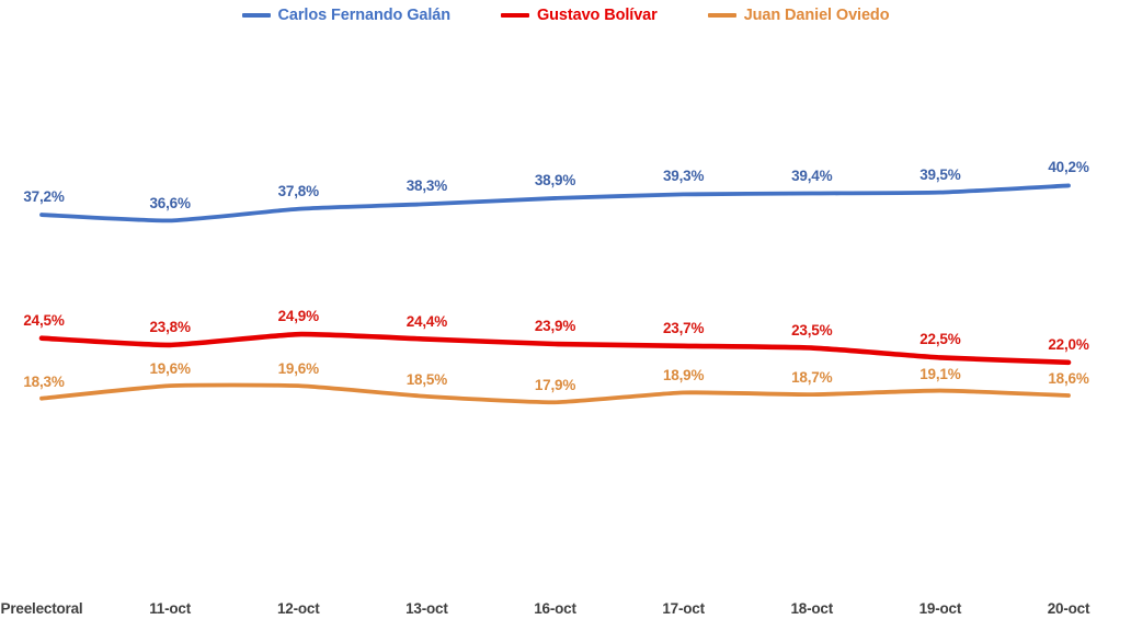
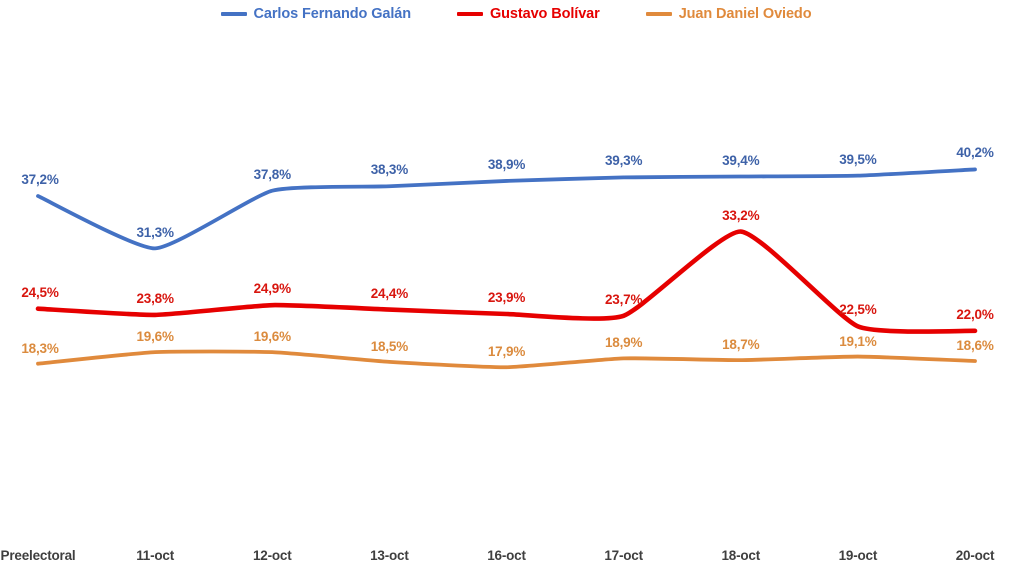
Carlos Fernando Galán/11-oct: 36,6% -> 31,3%
Gustavo Bolívar/18-oct: 23,5% -> 33,2%
